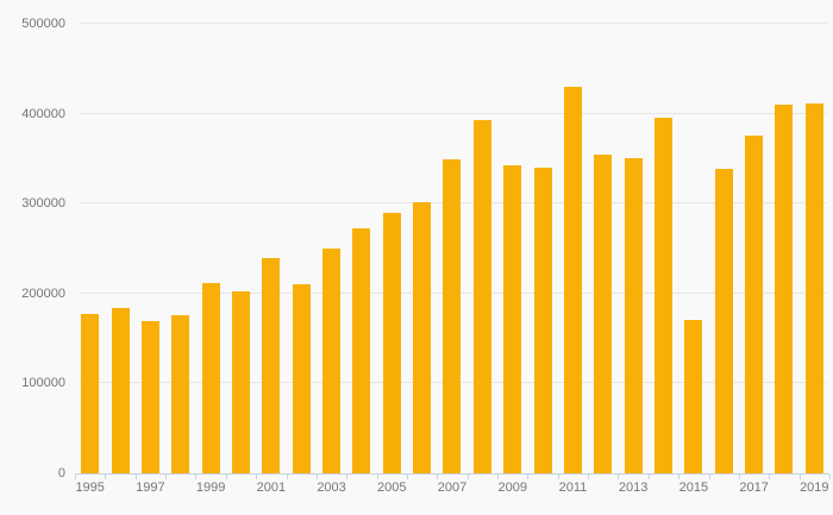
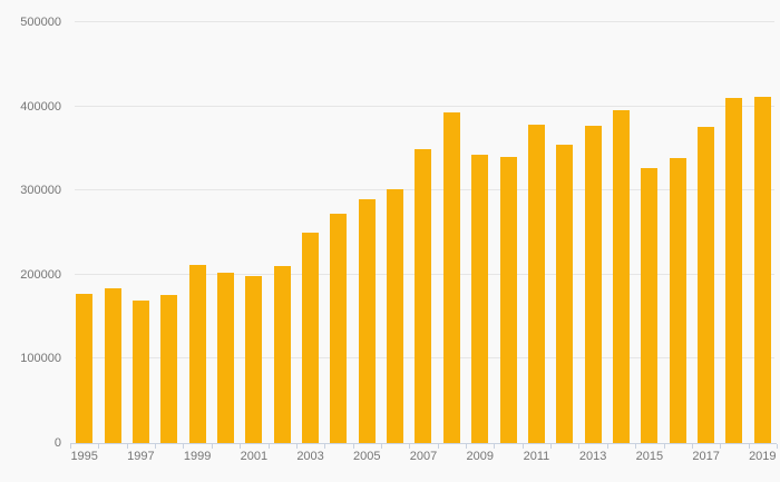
2001: 240000 -> 200000
2011: 430000 -> 380000
2013: 350000 -> 380000
2015: 170000 -> 330000
